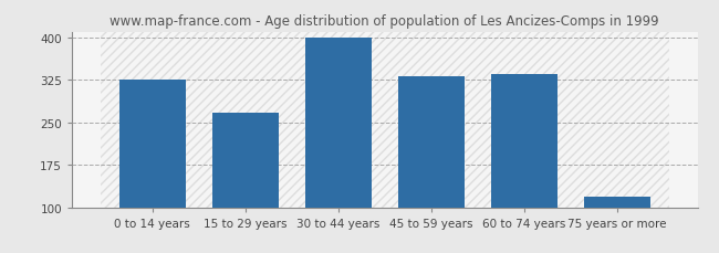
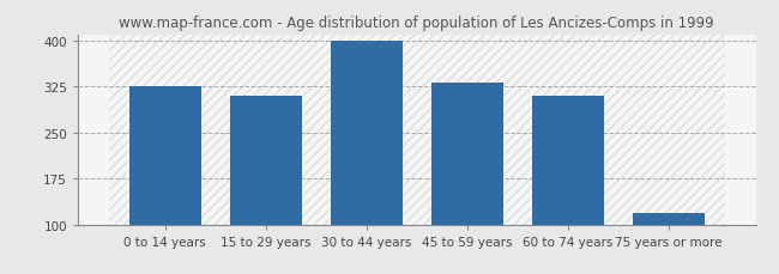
15 to 29 years: 268 -> 310
60 to 74 years: 336 -> 310
